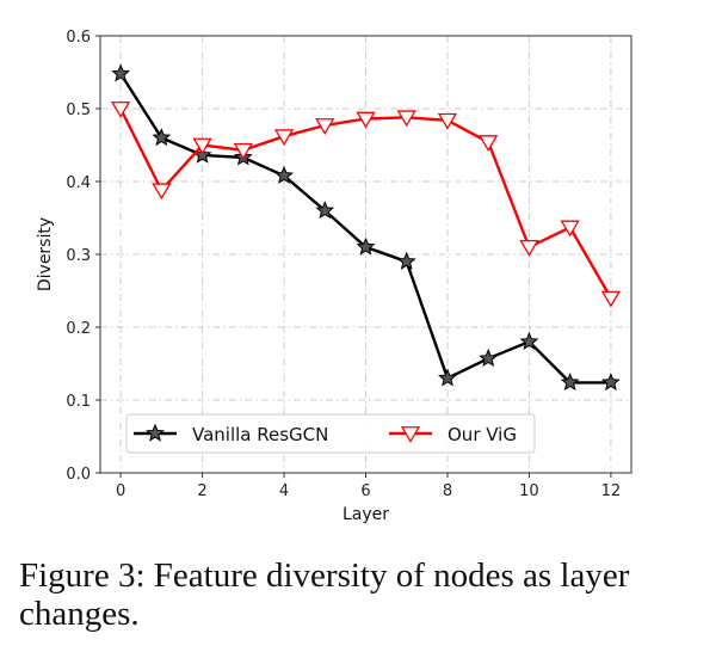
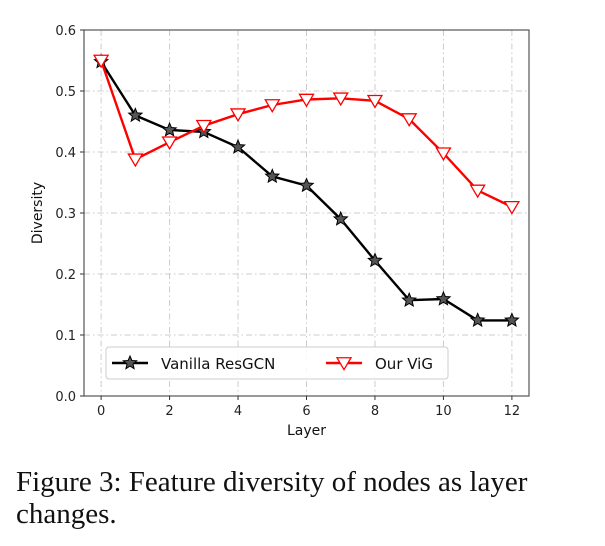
Our ViG/0: 0.50 -> 0.55
Our ViG/2: 0.45 -> 0.42
Vanilla ResGCN/6: 0.31 -> 0.34
Vanilla ResGCN/8: 0.13 -> 0.22
Vanilla ResGCN/10: 0.18 -> 0.16
Our ViG/10: 0.31 -> 0.40
Our ViG/12: 0.24 -> 0.31
